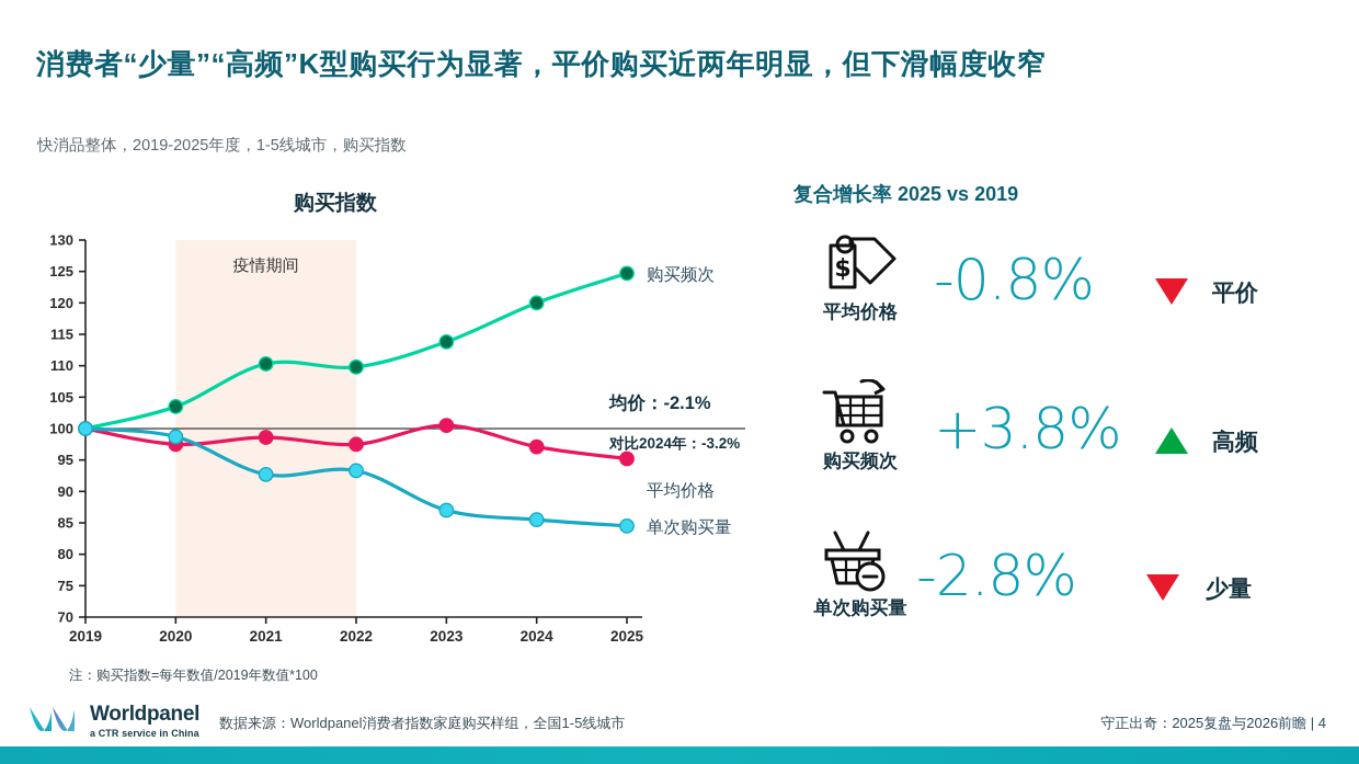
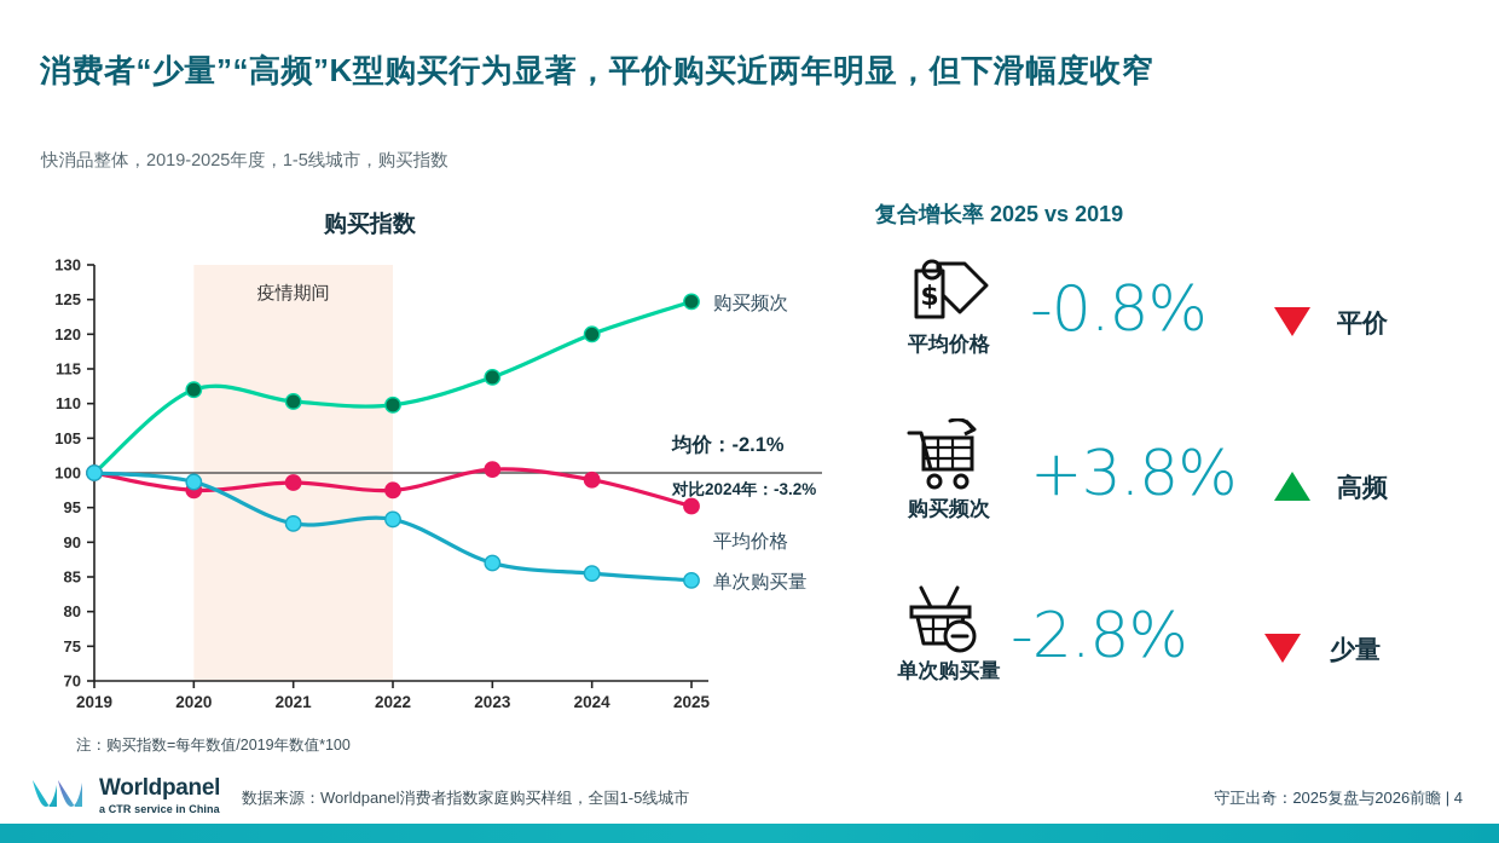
购买频次/2020: 104 -> 112
平均价格/2024: 97 -> 99
